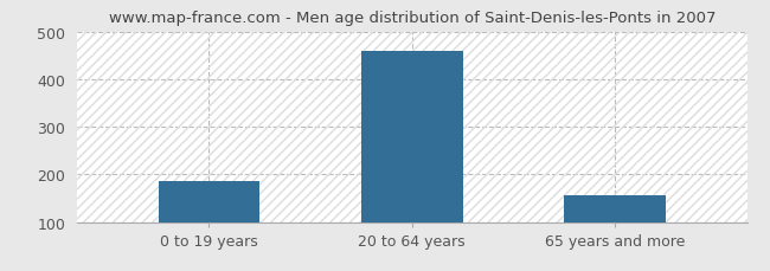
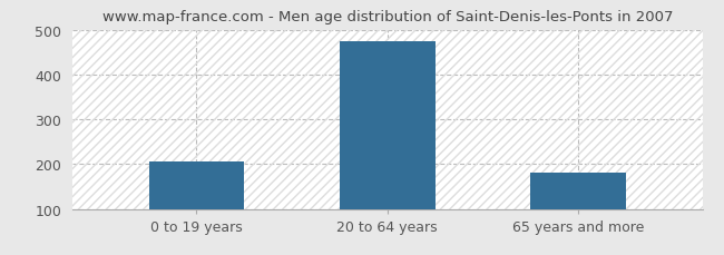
0 to 19 years: 185 -> 205
20 to 64 years: 460 -> 475
65 years and more: 155 -> 182
